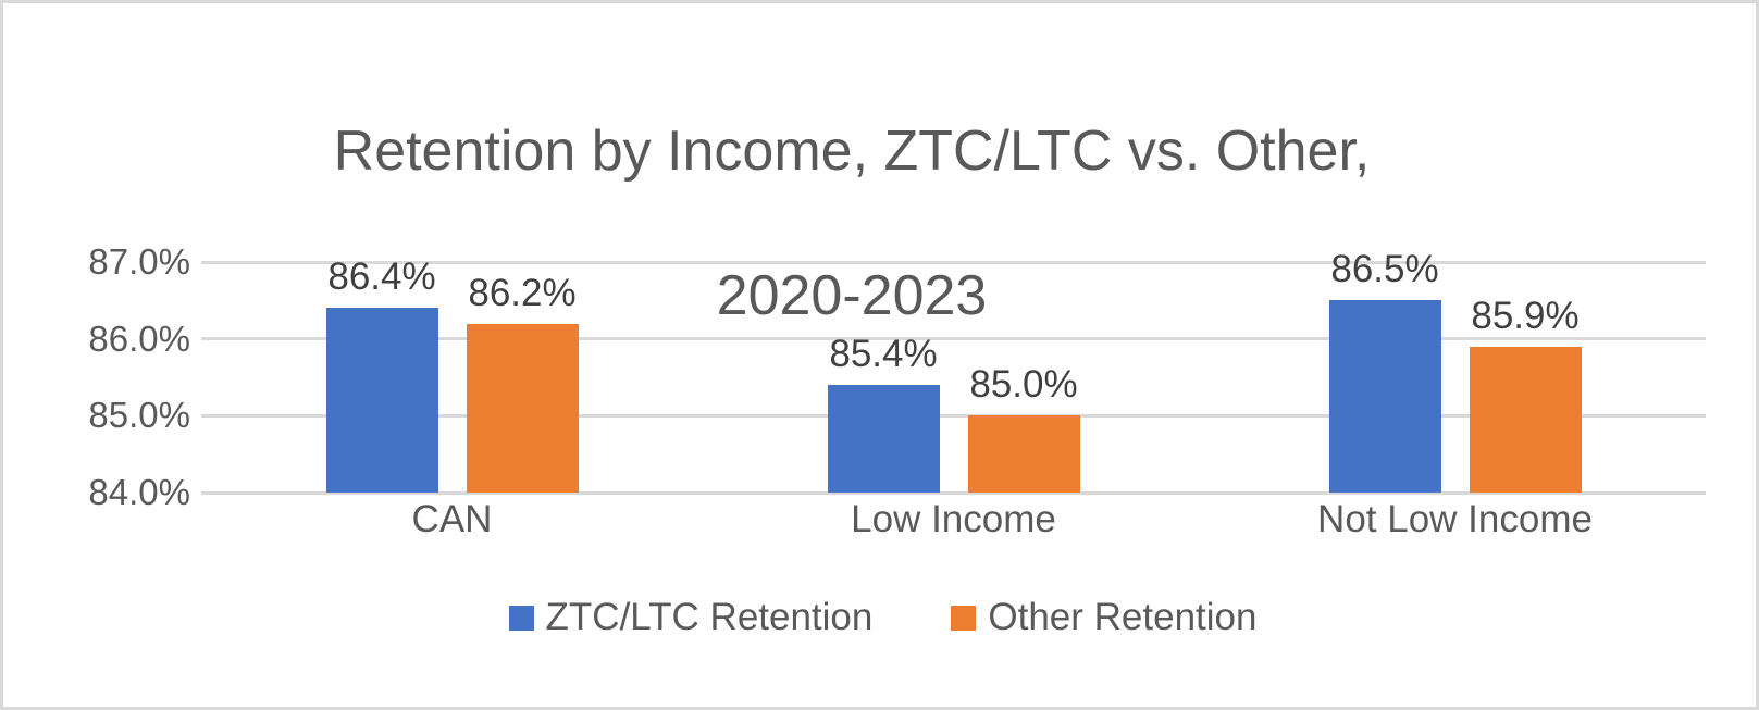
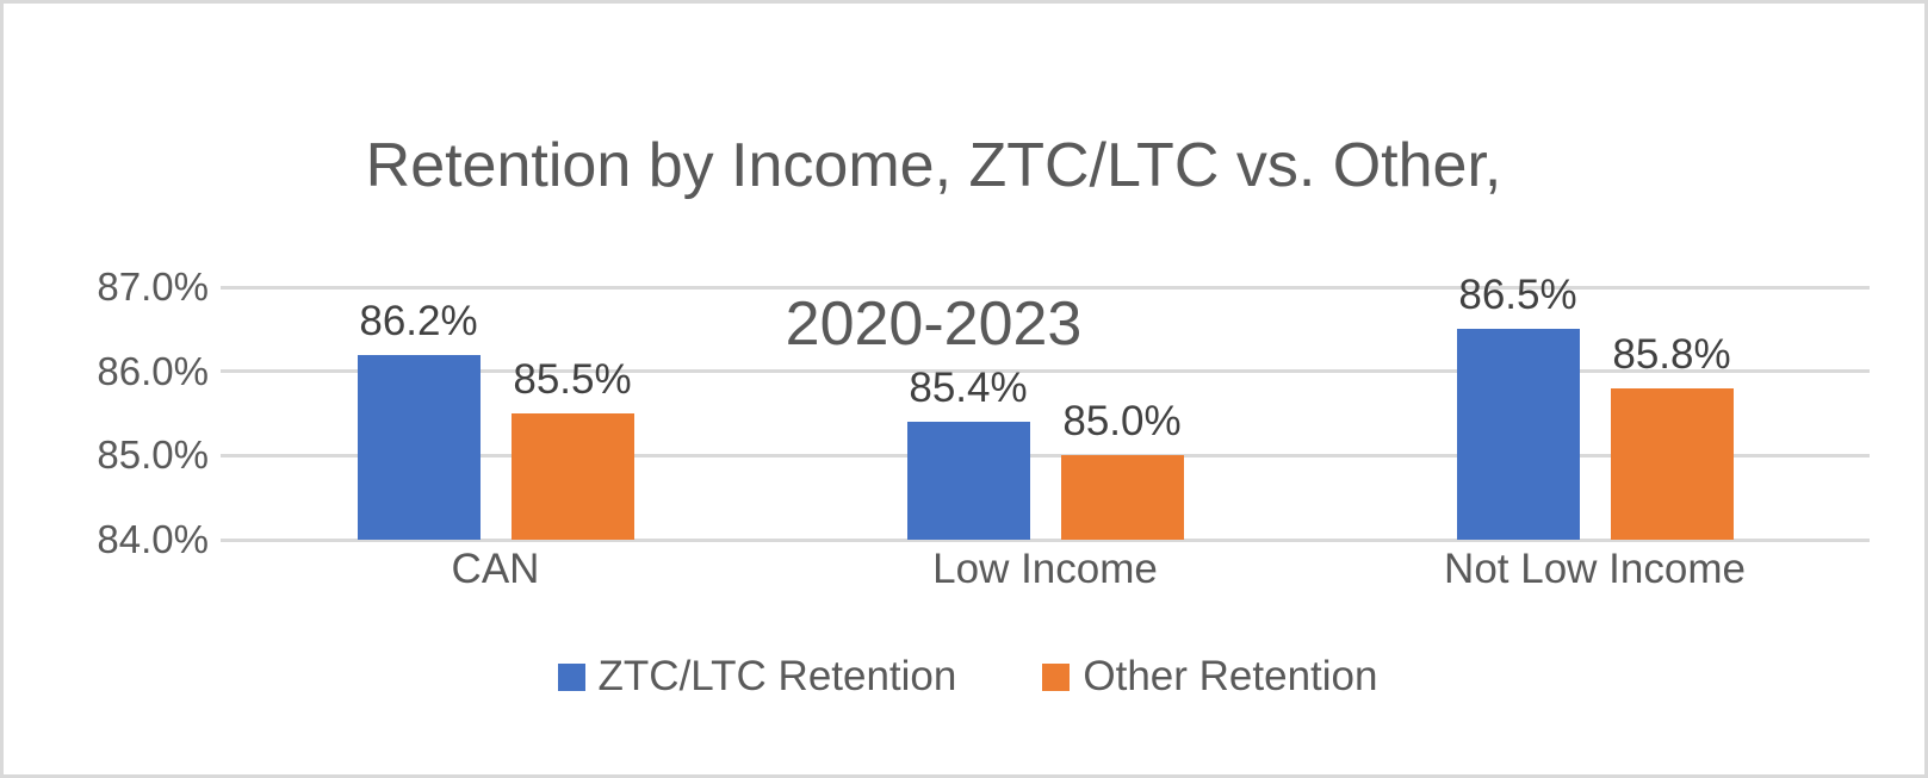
ZTC/LTC Retention/CAN: 86.4% -> 86.2%
Other Retention/CAN: 86.2% -> 85.5%
Other Retention/Not Low Income: 85.9% -> 85.8%
